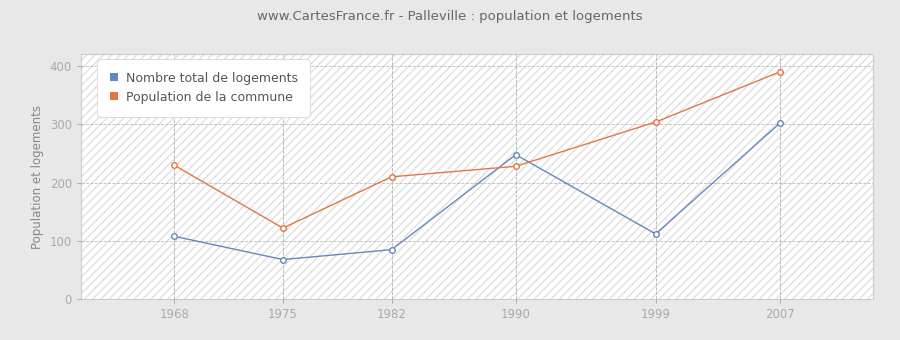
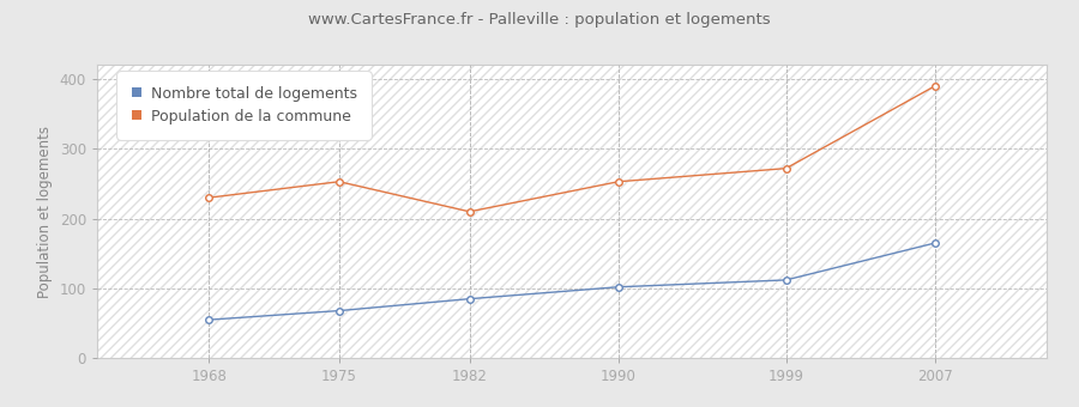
Nombre total de logements/1968: 108 -> 55
Population de la commune/1975: 122 -> 253
Nombre total de logements/1990: 248 -> 102
Population de la commune/1990: 228 -> 253
Population de la commune/1999: 304 -> 272
Nombre total de logements/2007: 302 -> 165
